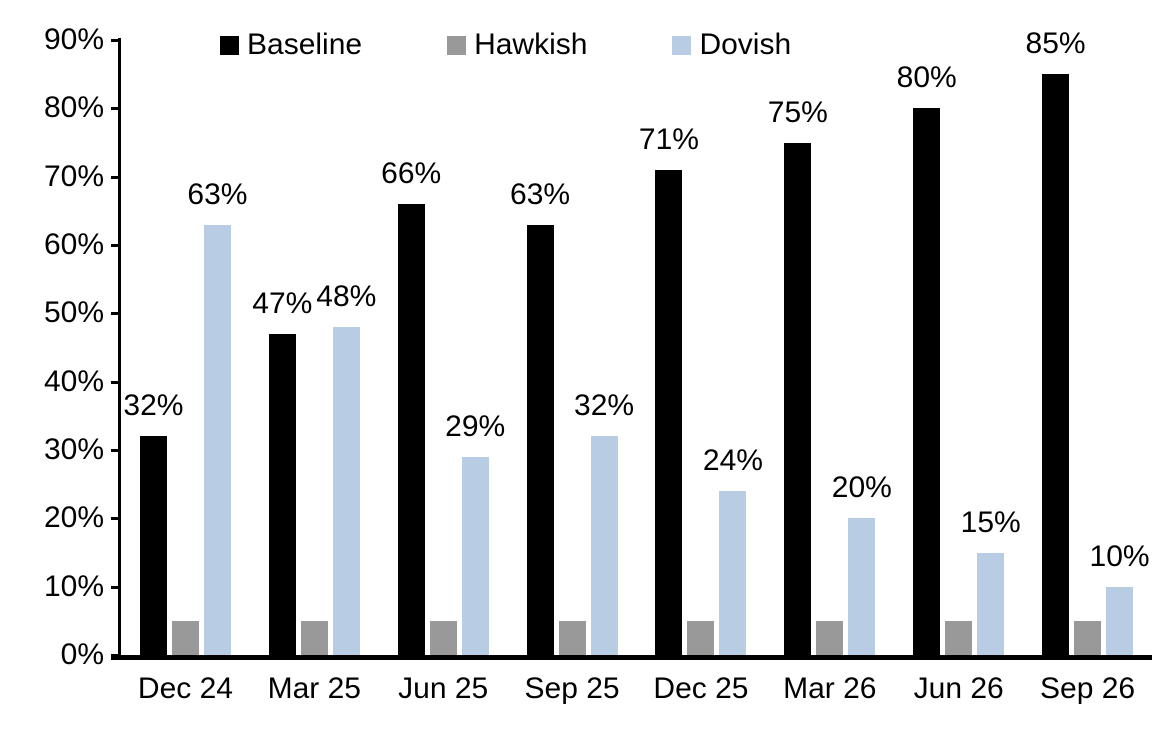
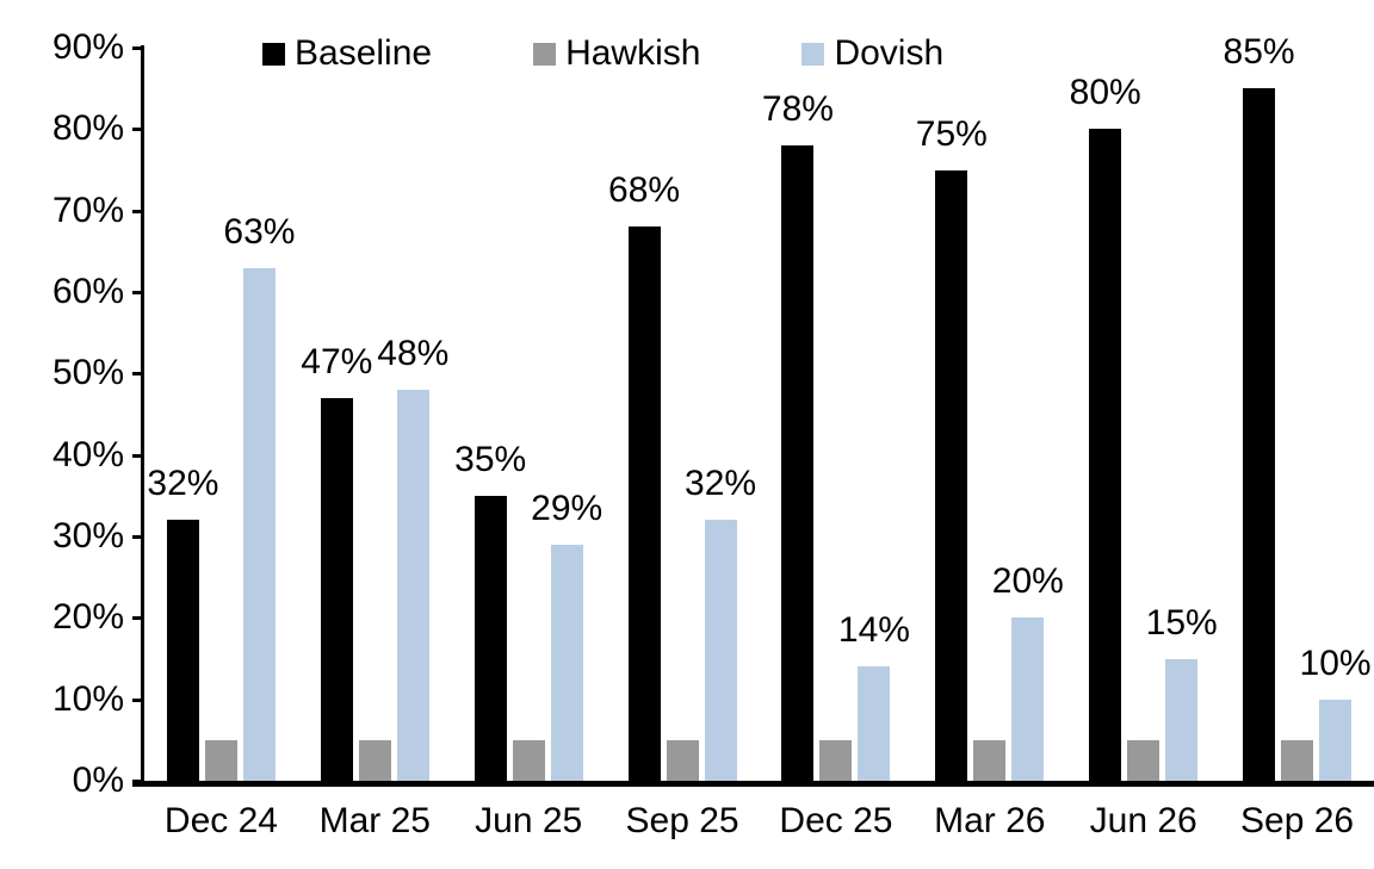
Baseline/Jun 25: 66% -> 35%
Baseline/Sep 25: 63% -> 68%
Baseline/Dec 25: 71% -> 78%
Dovish/Dec 25: 24% -> 14%
